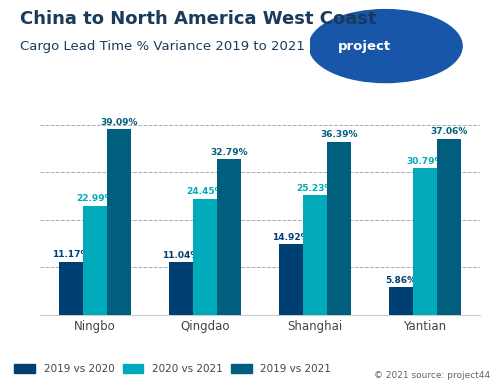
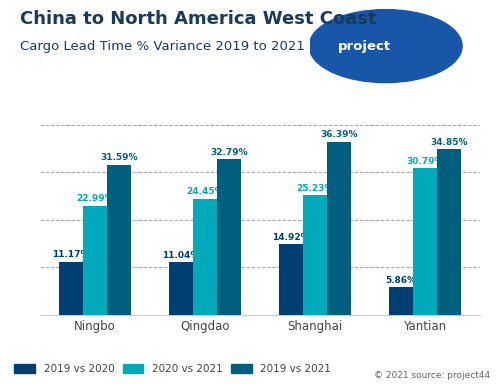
2019 vs 2021/Ningbo: 39.09% -> 31.59%
2019 vs 2021/Yantian: 37.06% -> 34.85%
